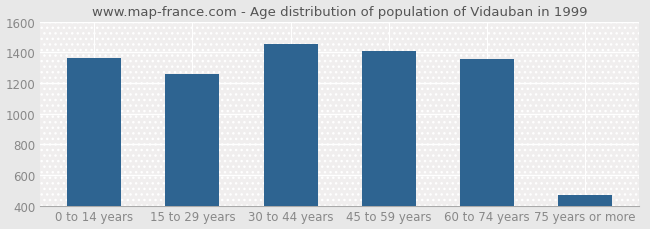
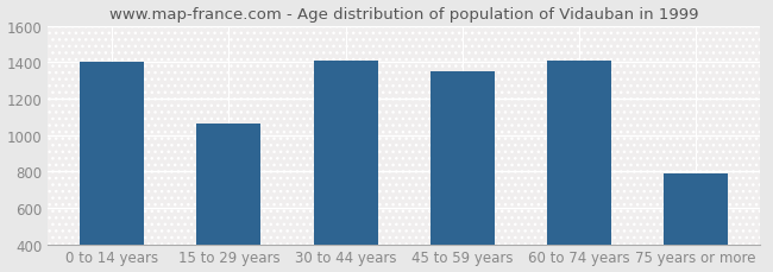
0 to 14 years: 1360 -> 1400
15 to 29 years: 1260 -> 1060
30 to 44 years: 1450 -> 1410
45 to 59 years: 1410 -> 1350
60 to 74 years: 1360 -> 1410
75 years or more: 470 -> 790
